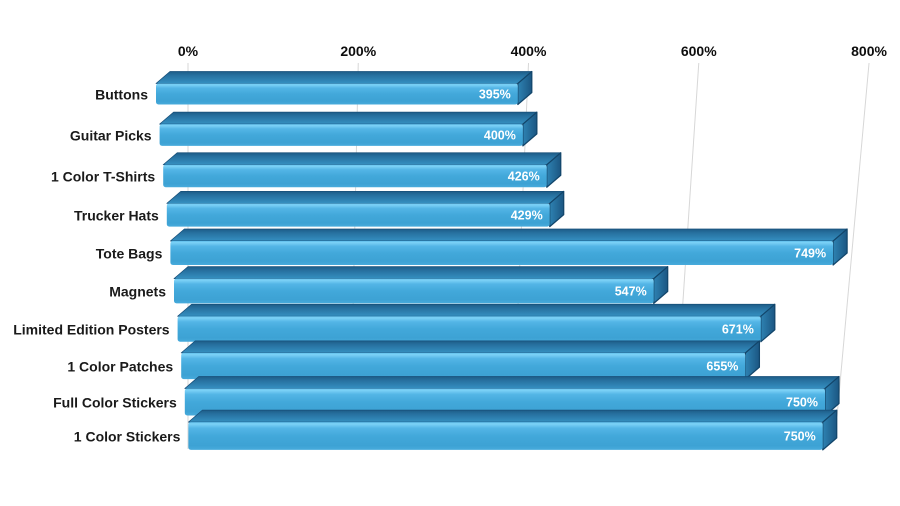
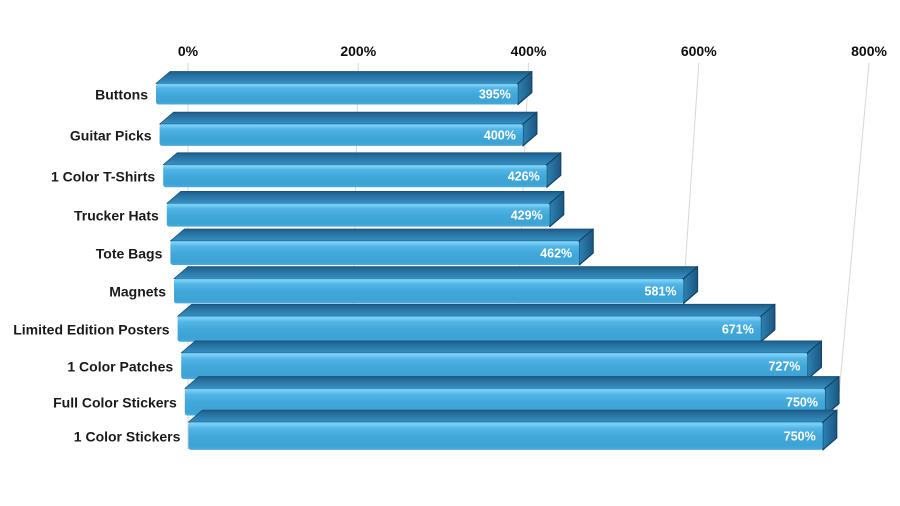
Tote Bags: 749% -> 462%
Magnets: 547% -> 581%
1 Color Patches: 655% -> 727%
